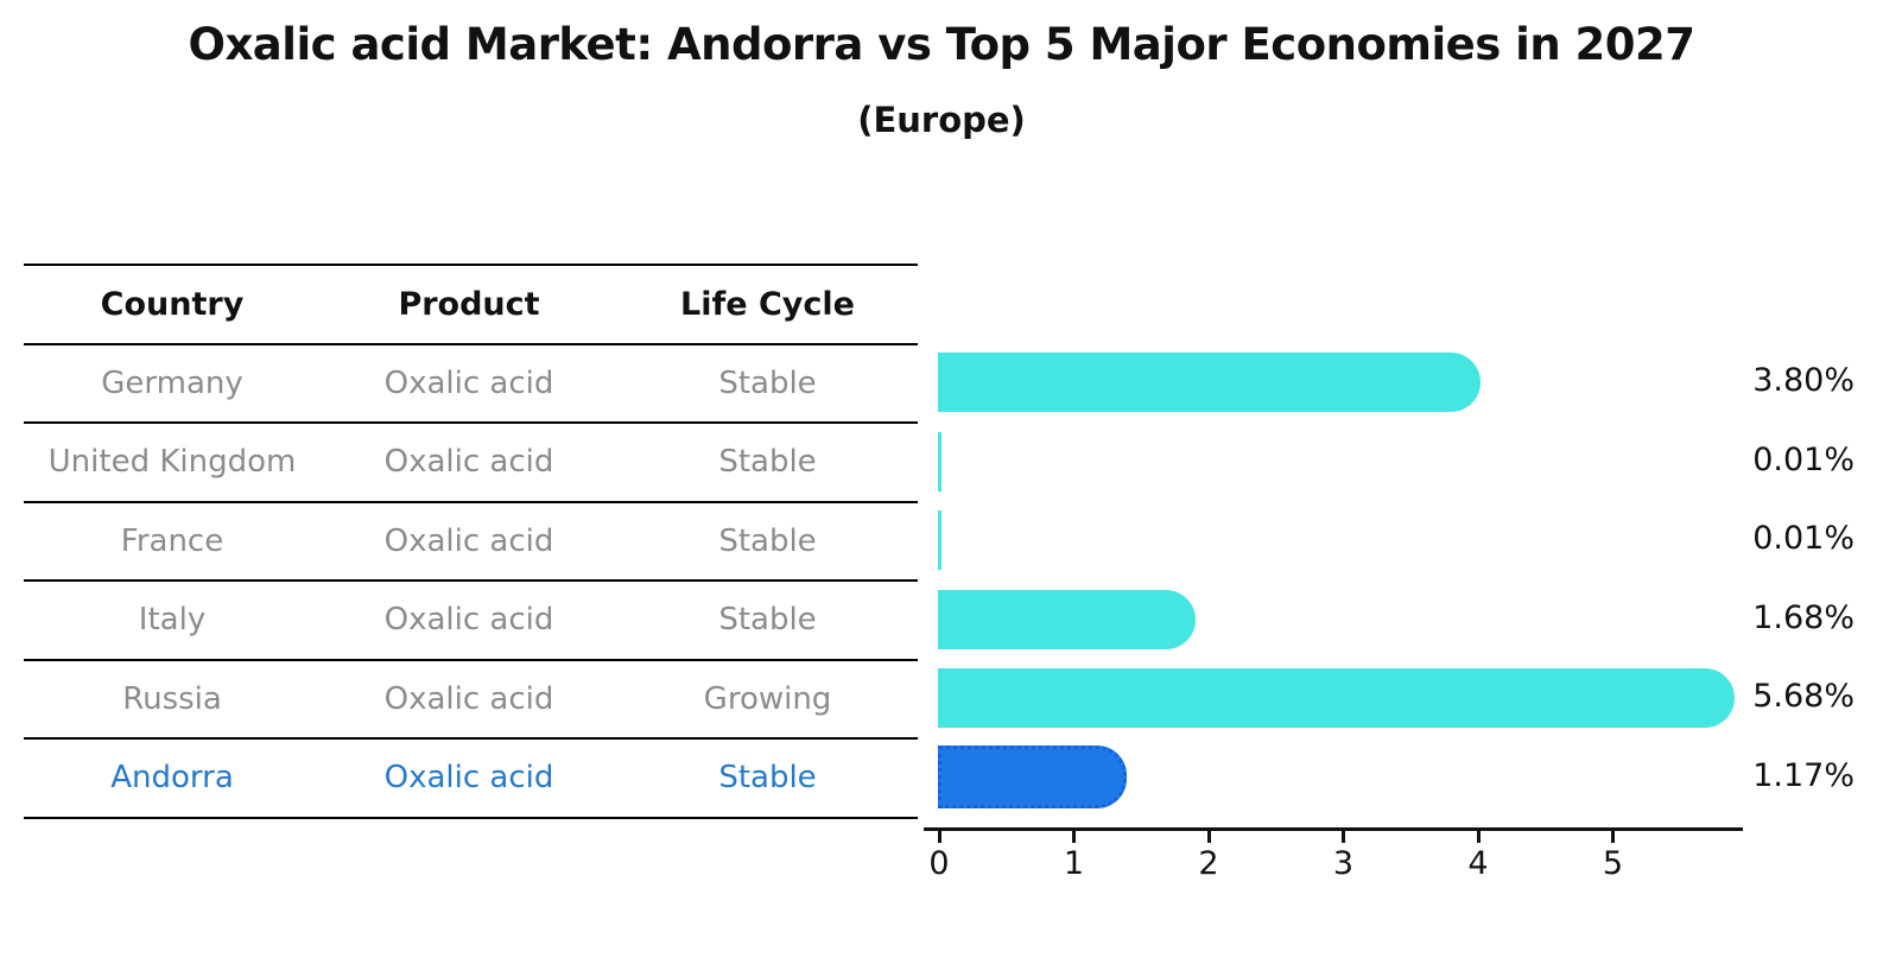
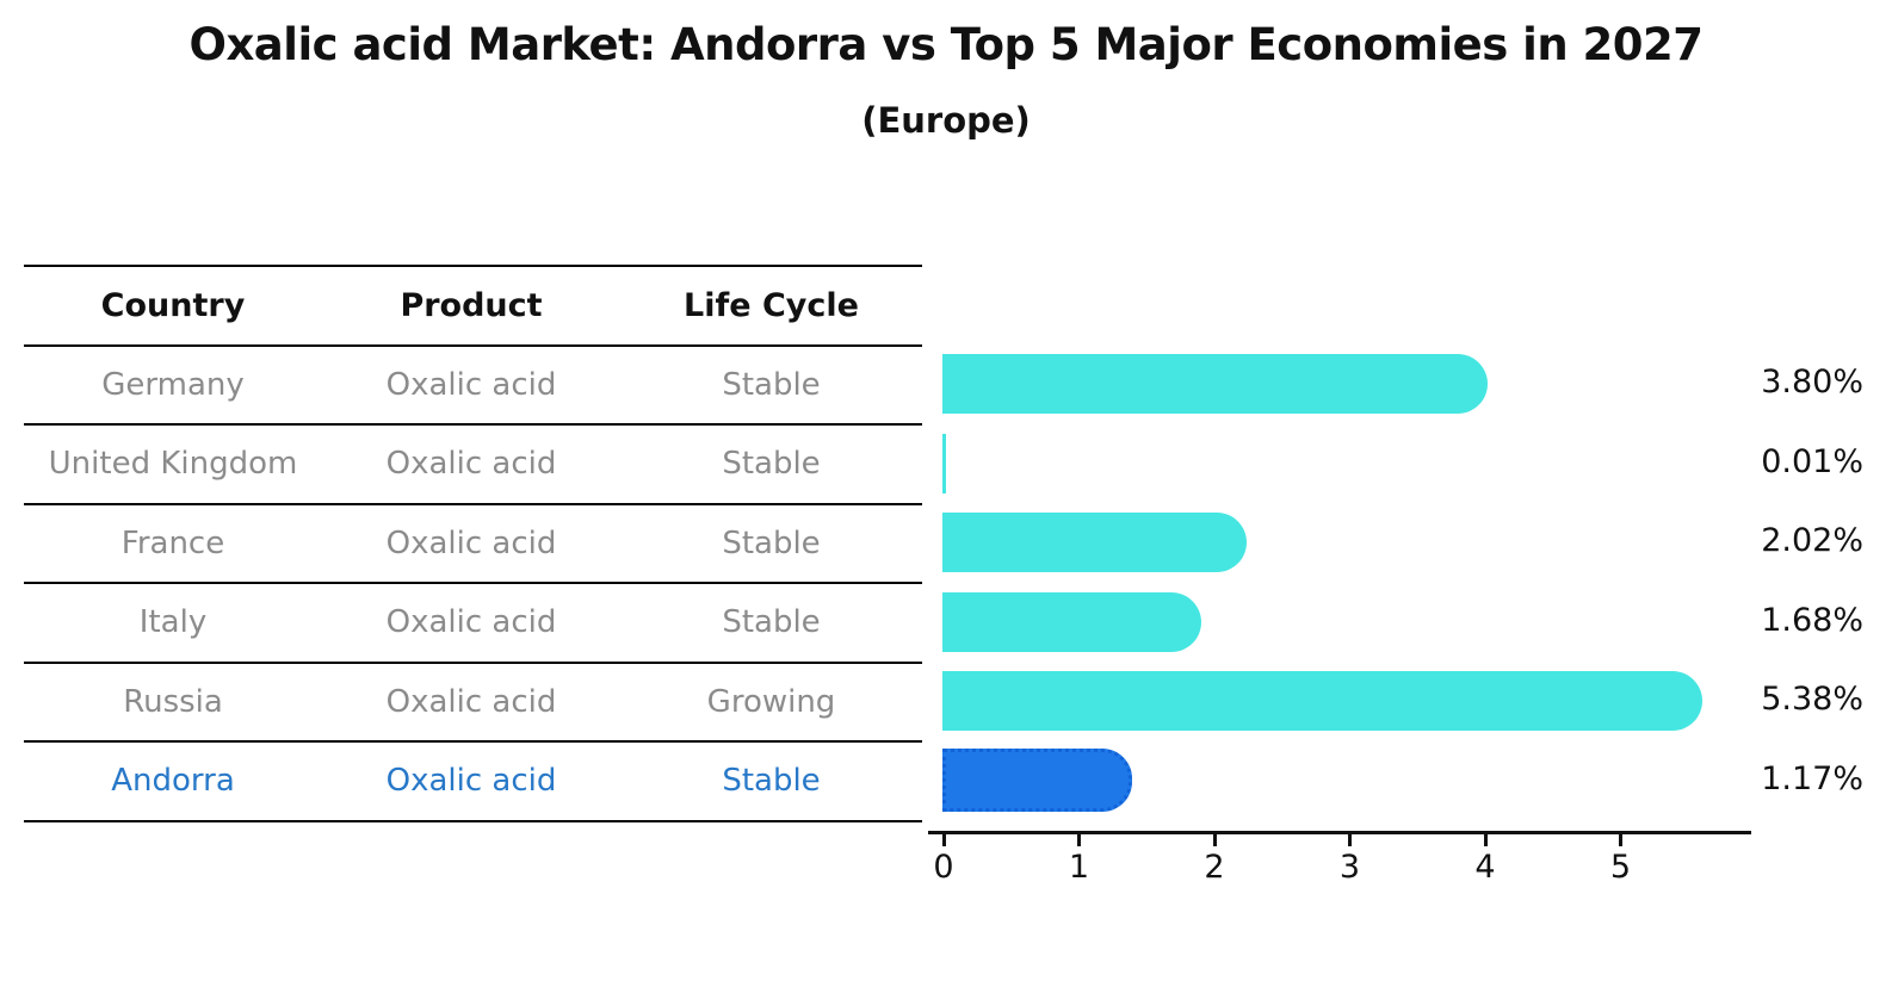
France: 0.01% -> 2.02%
Russia: 5.68% -> 5.38%
